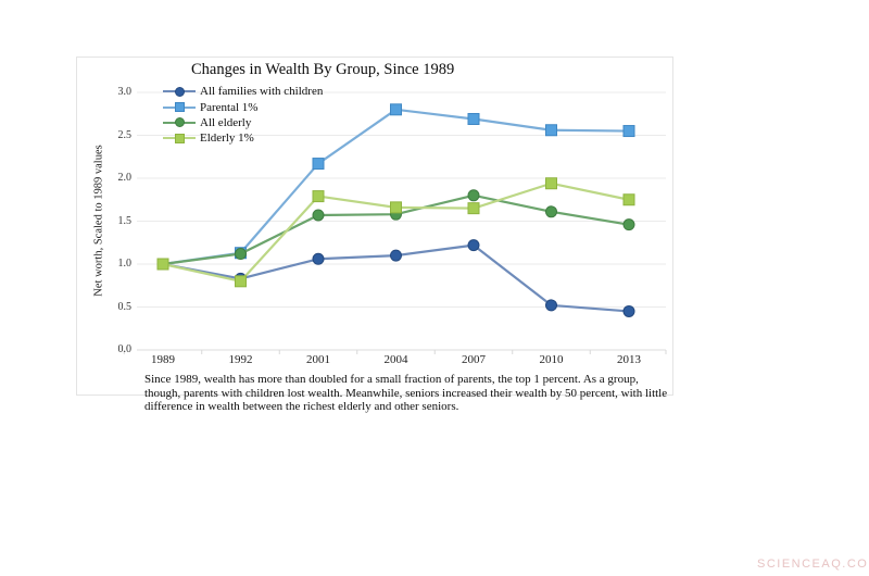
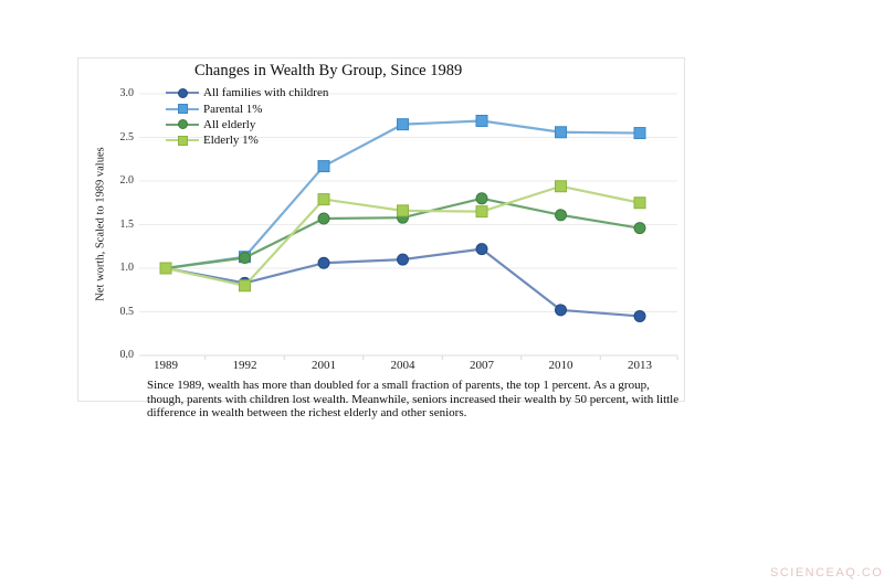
Parental 1%/2004: 2.8 -> 2.6
